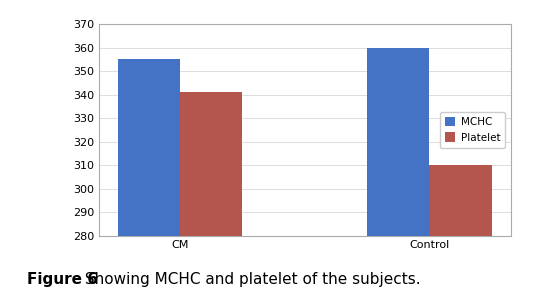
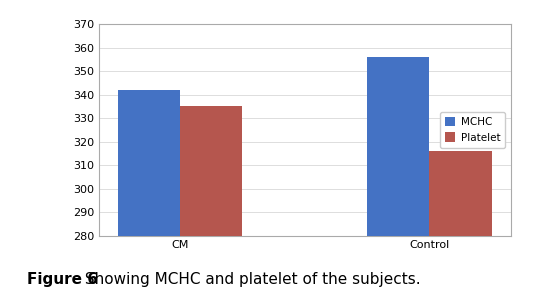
MCHC/CM: 355 -> 342
Platelet/CM: 341 -> 335
MCHC/Control: 360 -> 356
Platelet/Control: 310 -> 316
